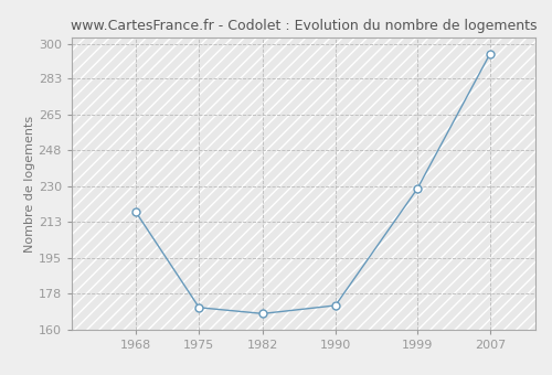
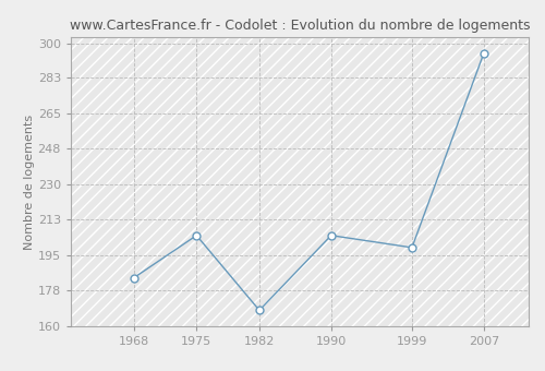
1968: 218 -> 184
1975: 171 -> 205
1990: 172 -> 205
1999: 229 -> 199
